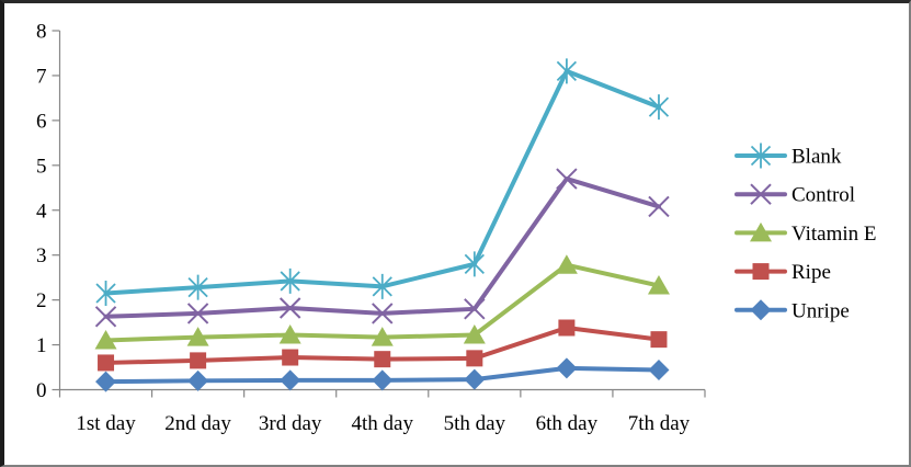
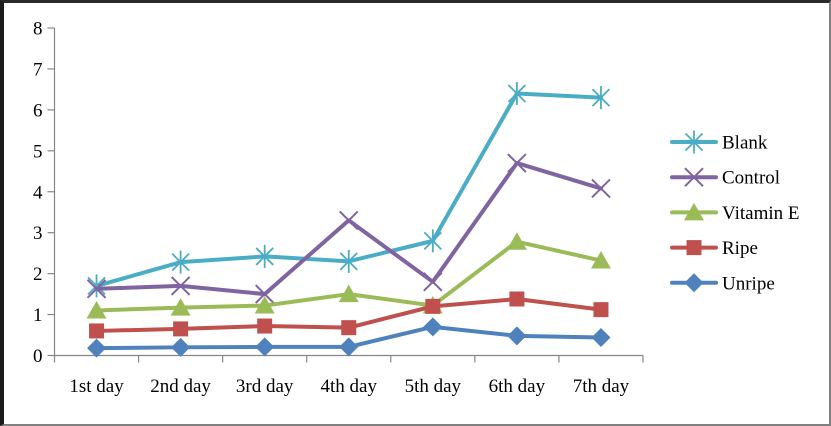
Blank/1st day: 2.1 -> 1.7
Control/3rd day: 1.8 -> 1.5
Control/4th day: 1.7 -> 3.3
Vitamin E/4th day: 1.2 -> 1.5
Ripe/5th day: 0.7 -> 1.2
Unripe/5th day: 0.2 -> 0.7
Blank/6th day: 7.1 -> 6.4
